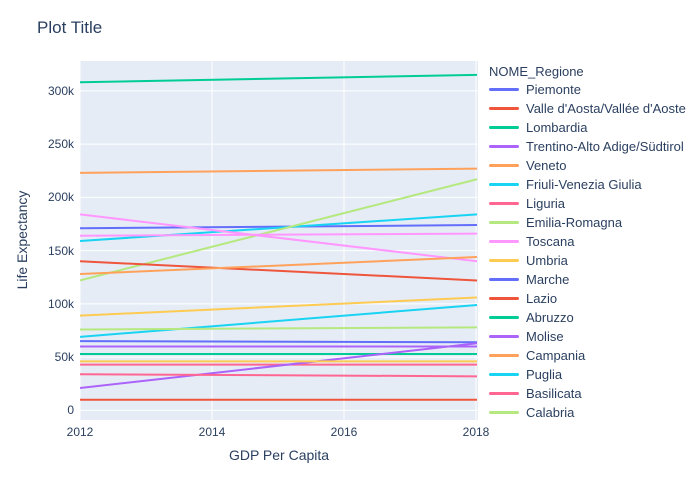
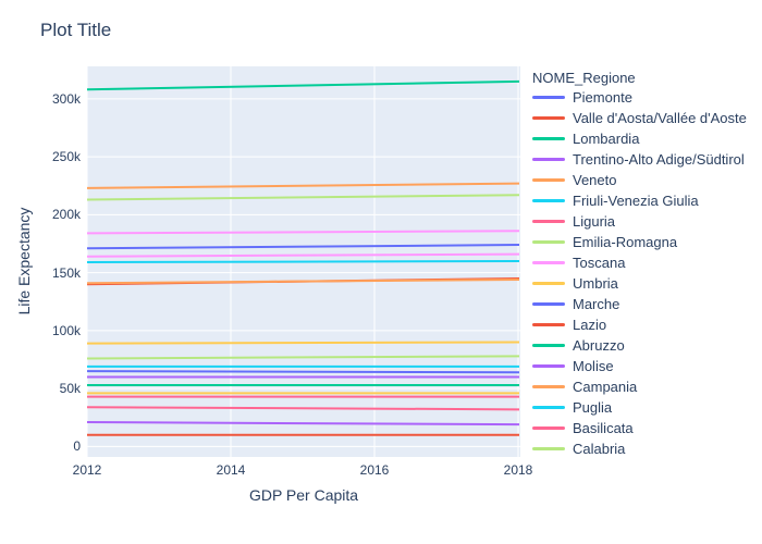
Emilia-Romagna/2012: 122k -> 213k
Campania/2012: 128k -> 141k
Friuli-Venezia Giulia/2018: 184k -> 160k
Toscana/2018: 140k -> 186k
Umbria/2018: 106k -> 90k
Lazio/2018: 122k -> 145k
Molise/2018: 63k -> 19k
Puglia/2018: 99k -> 69k
